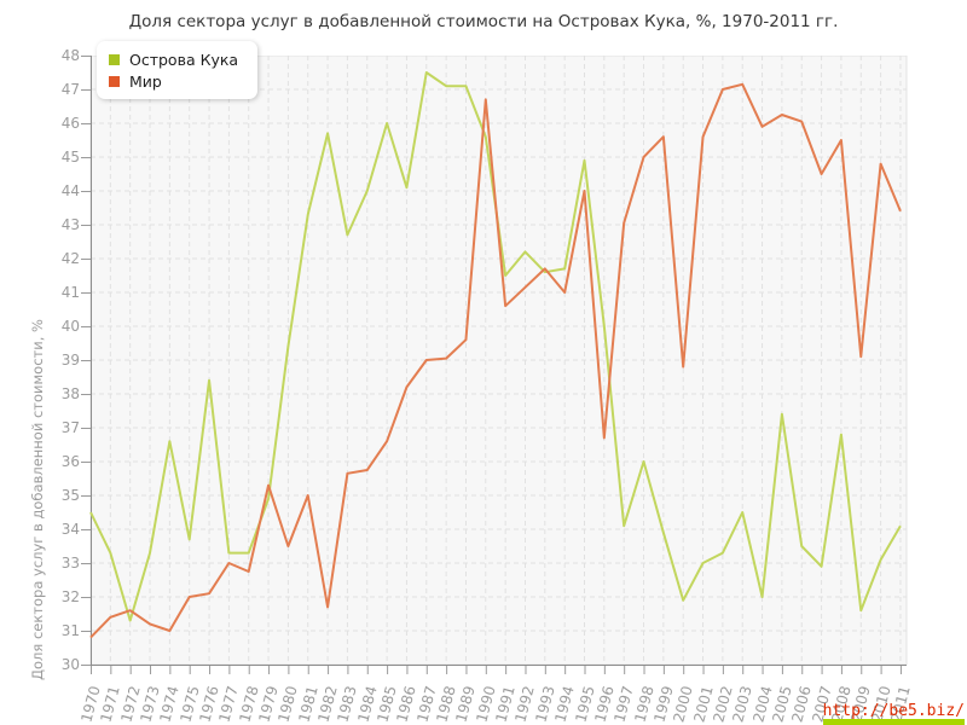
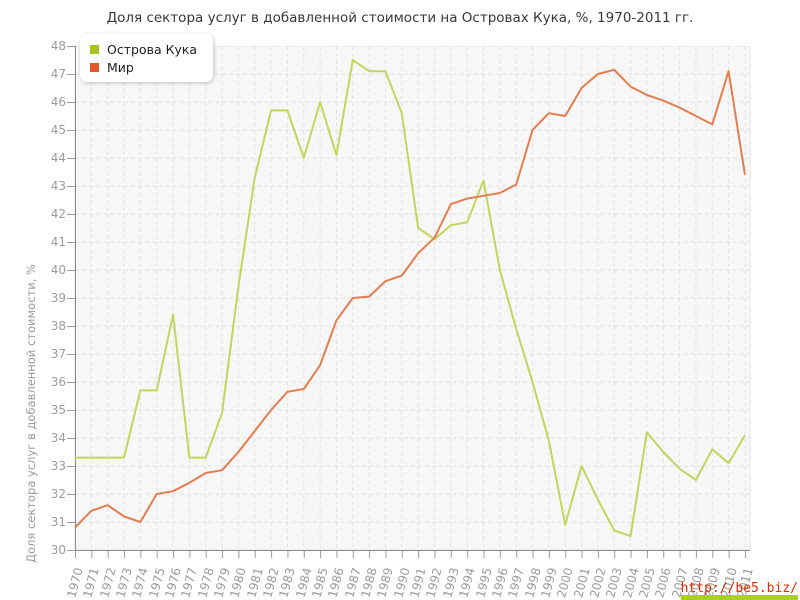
Острова Кука/1970: 34.5 -> 33.3
Острова Кука/1972: 31.3 -> 33.3
Острова Кука/1974: 36.6 -> 35.7
Острова Кука/1975: 33.7 -> 35.7
Мир/1977: 33.0 -> 32.4
Мир/1979: 35.3 -> 32.9
Мир/1981: 35.0 -> 34.2
Мир/1982: 31.7 -> 35.0
Острова Кука/1983: 42.7 -> 45.7
Мир/1990: 46.7 -> 39.8
Острова Кука/1992: 42.2 -> 41.1
Мир/1993: 41.7 -> 42.4
Мир/1994: 41.0 -> 42.5
Острова Кука/1995: 44.9 -> 43.2
Мир/1995: 44.0 -> 42.6
Мир/1996: 36.7 -> 42.8
Острова Кука/1997: 34.1 -> 37.9
Острова Кука/2000: 31.9 -> 30.9
Мир/2000: 38.8 -> 45.5
Мир/2001: 45.6 -> 46.5
Острова Кука/2002: 33.3 -> 31.8
Острова Кука/2003: 34.5 -> 30.7
Острова Кука/2004: 32.0 -> 30.5
Мир/2004: 45.9 -> 46.5
Острова Кука/2005: 37.4 -> 34.2
Мир/2007: 44.5 -> 45.8
Острова Кука/2008: 36.8 -> 32.5
Острова Кука/2009: 31.6 -> 33.6
Мир/2009: 39.1 -> 45.2
Мир/2010: 44.8 -> 47.1
